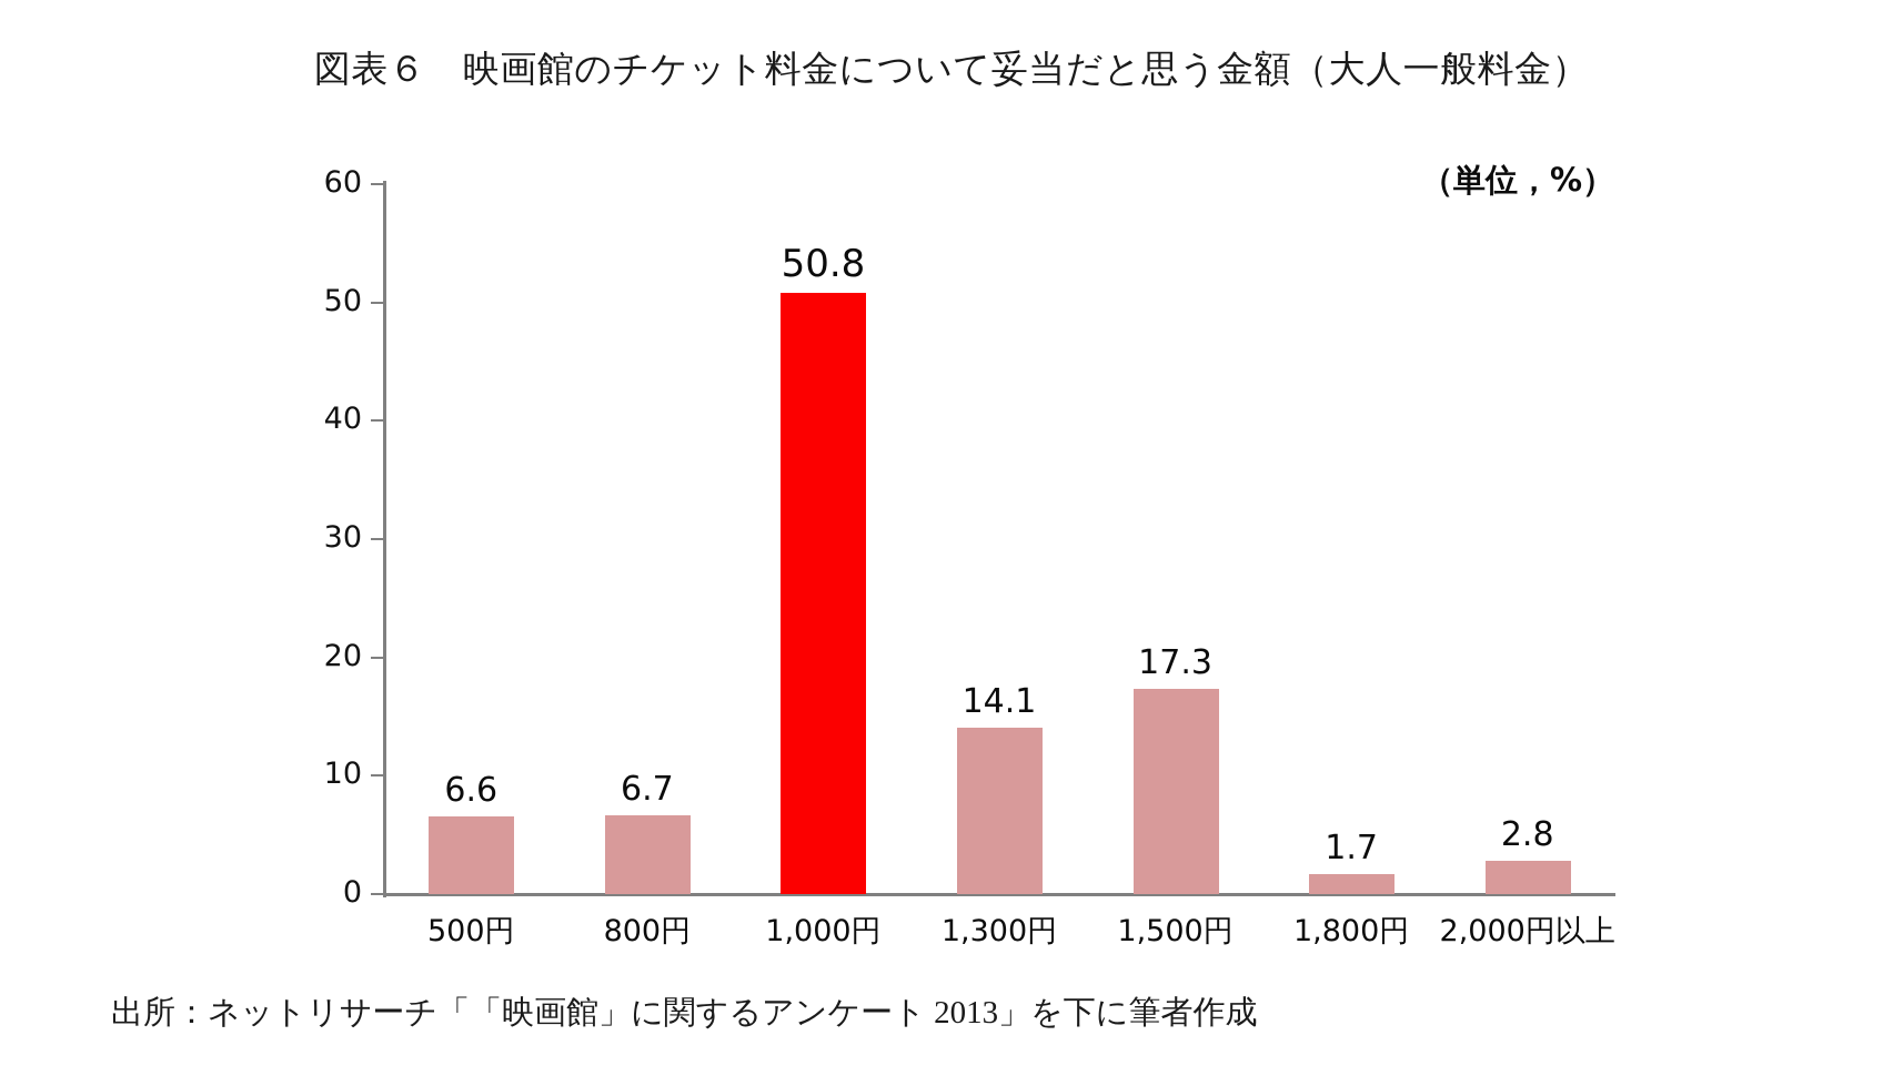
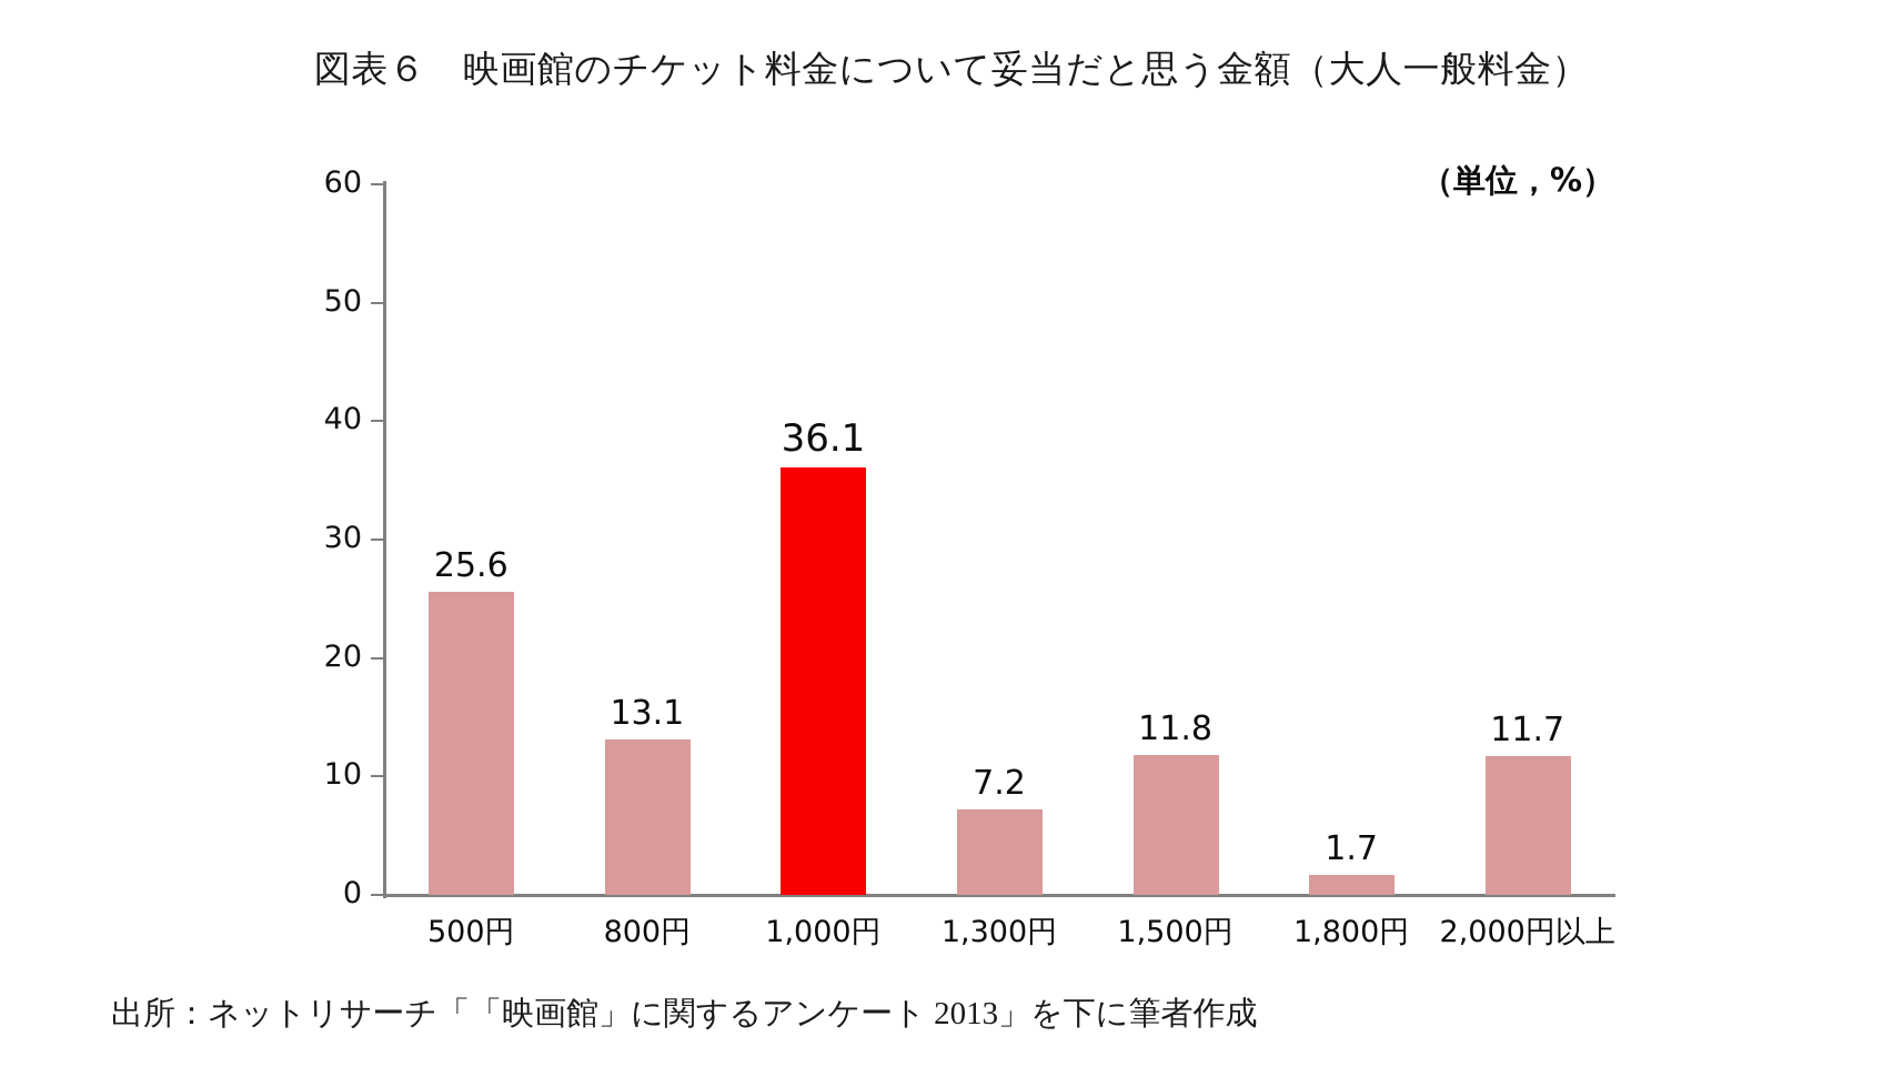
500円: 6.6 -> 25.6
800円: 6.7 -> 13.1
1,000円: 50.8 -> 36.1
1,300円: 14.1 -> 7.2
1,500円: 17.3 -> 11.8
2,000円以上: 2.8 -> 11.7
